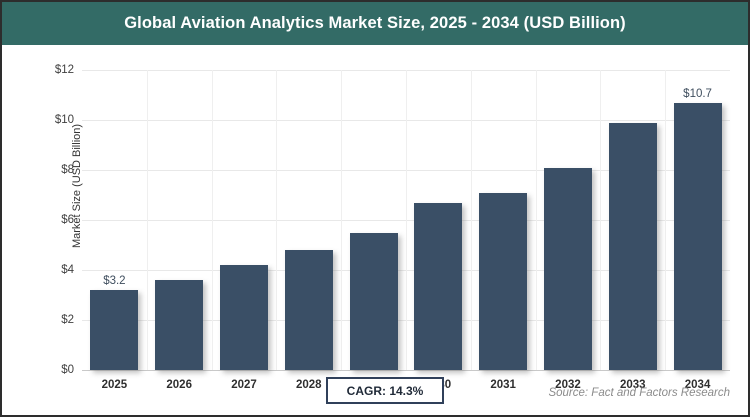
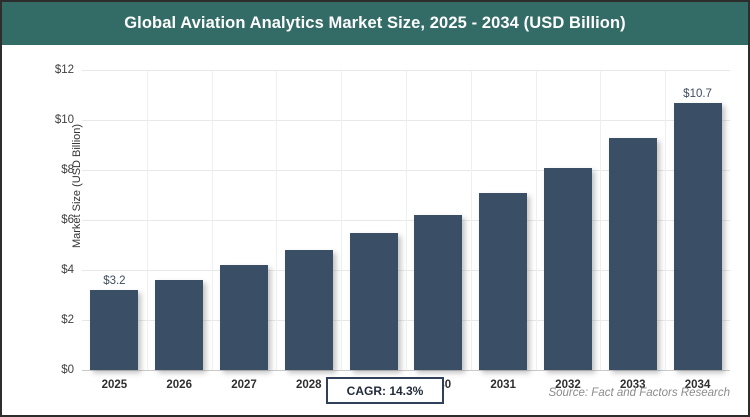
2030: $6.7 -> $6.2
2033: $9.9 -> $9.3
